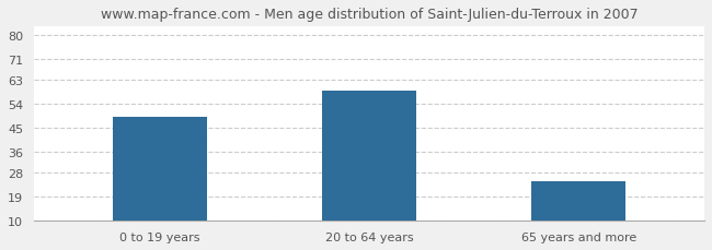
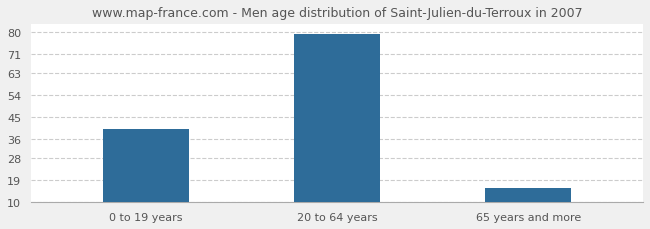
0 to 19 years: 49 -> 40
20 to 64 years: 59 -> 79
65 years and more: 25 -> 16
